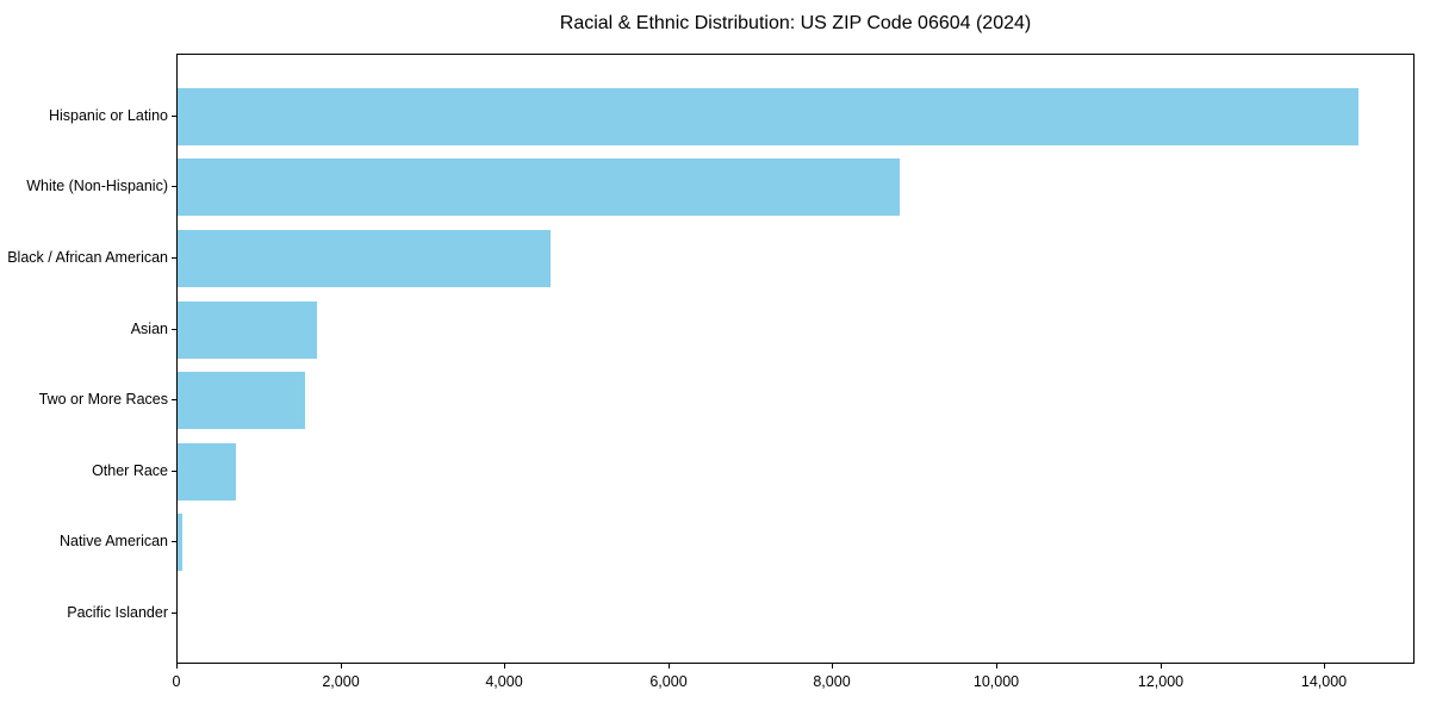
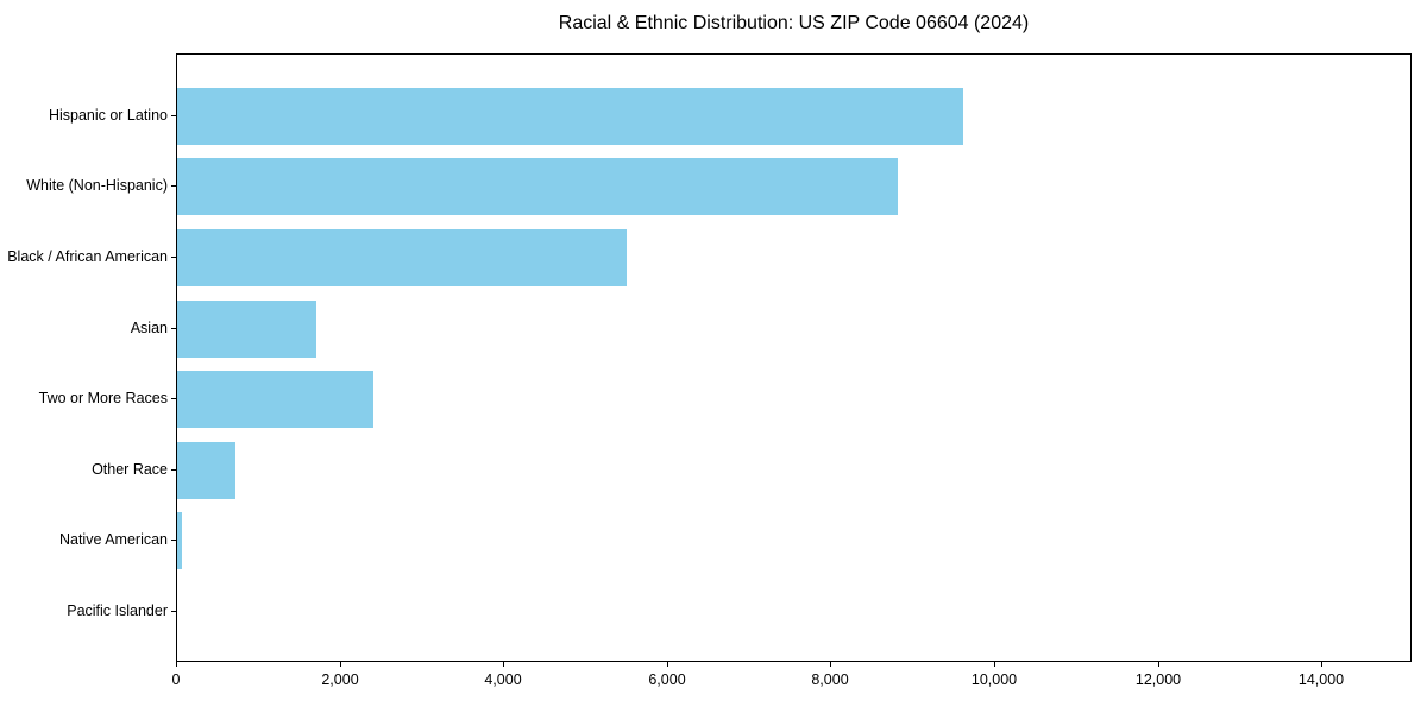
Hispanic or Latino: 14400 -> 9600
Black / African American: 4600 -> 5500
Two or More Races: 1600 -> 2400
